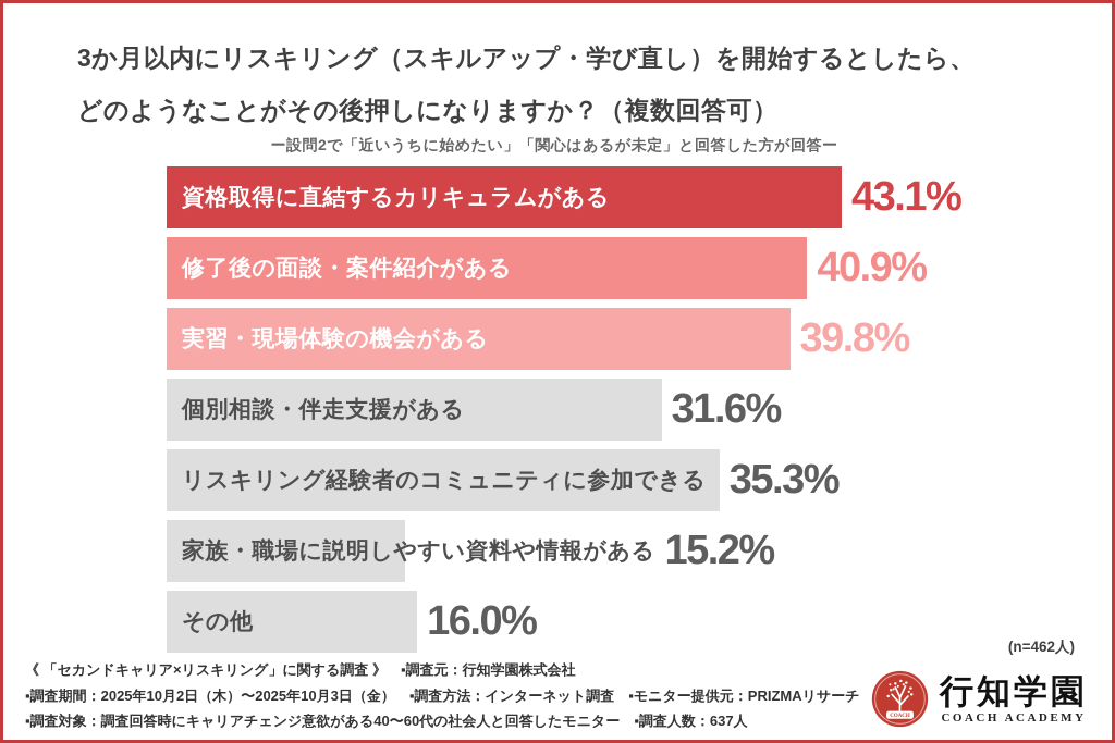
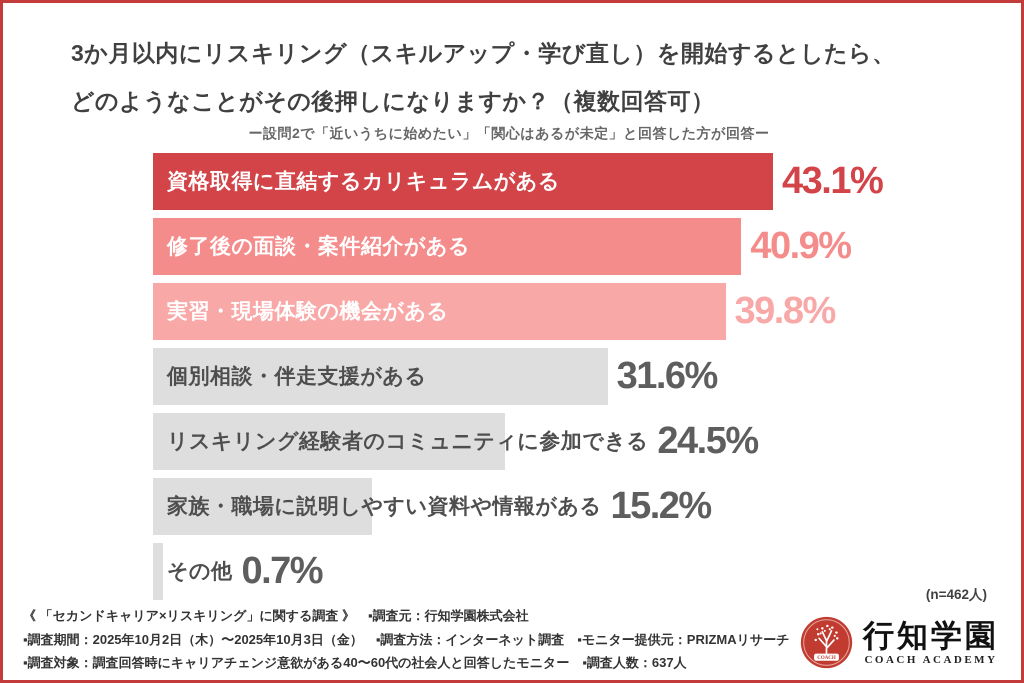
リスキリング経験者のコミュニティに参加できる: 35.3% -> 24.5%
その他: 16.0% -> 0.7%
